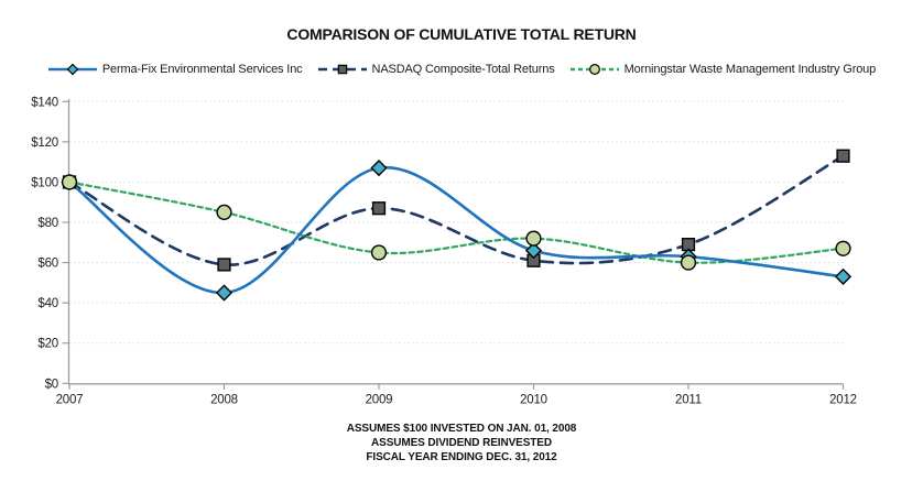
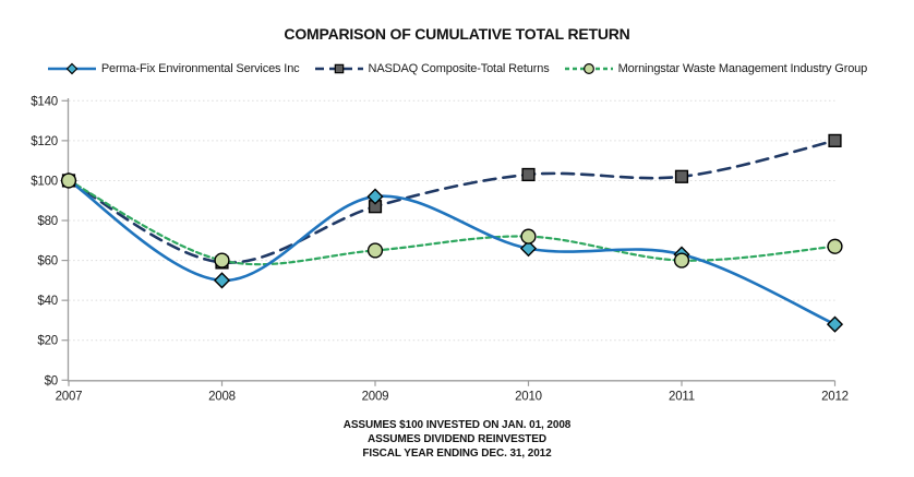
Perma-Fix Environmental Services Inc/2008: $45 -> $50
Morningstar Waste Management Industry Group/2008: $85 -> $60
Perma-Fix Environmental Services Inc/2009: $107 -> $92
NASDAQ Composite-Total Returns/2010: $61 -> $103
NASDAQ Composite-Total Returns/2011: $69 -> $102
Perma-Fix Environmental Services Inc/2012: $53 -> $28
NASDAQ Composite-Total Returns/2012: $113 -> $120
